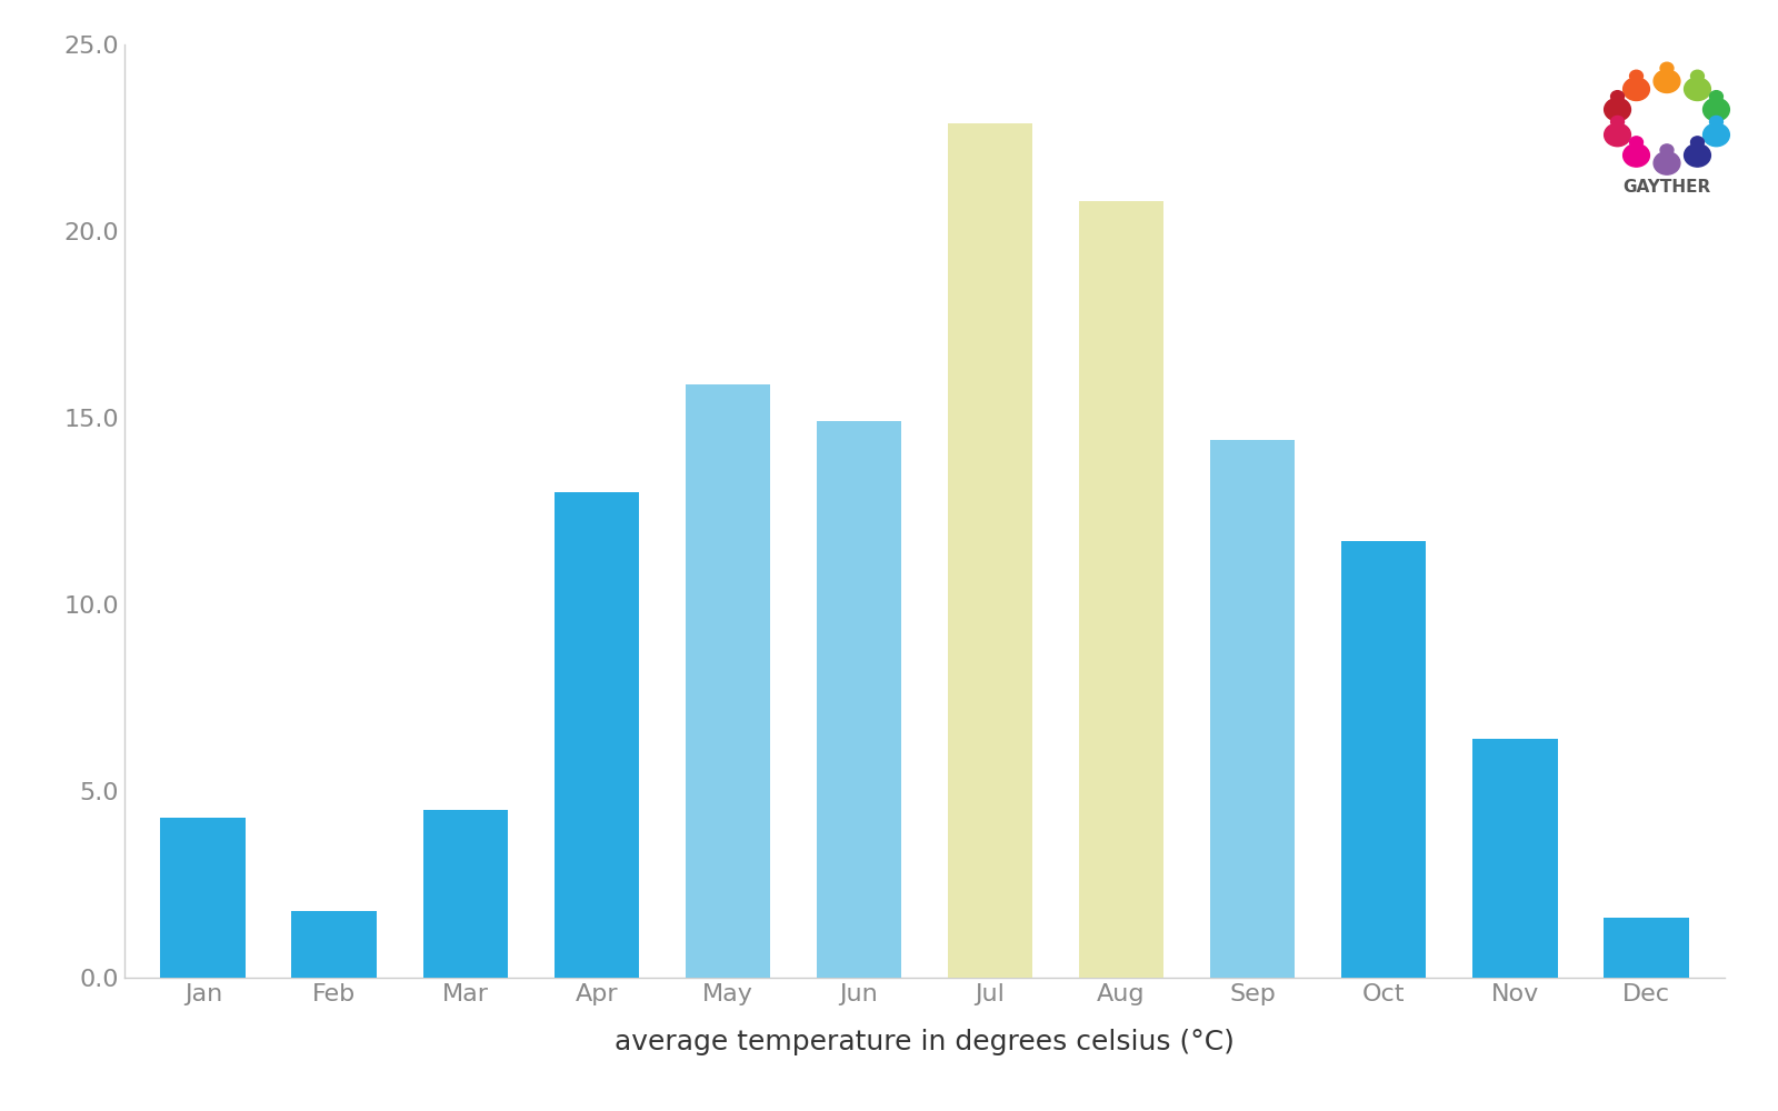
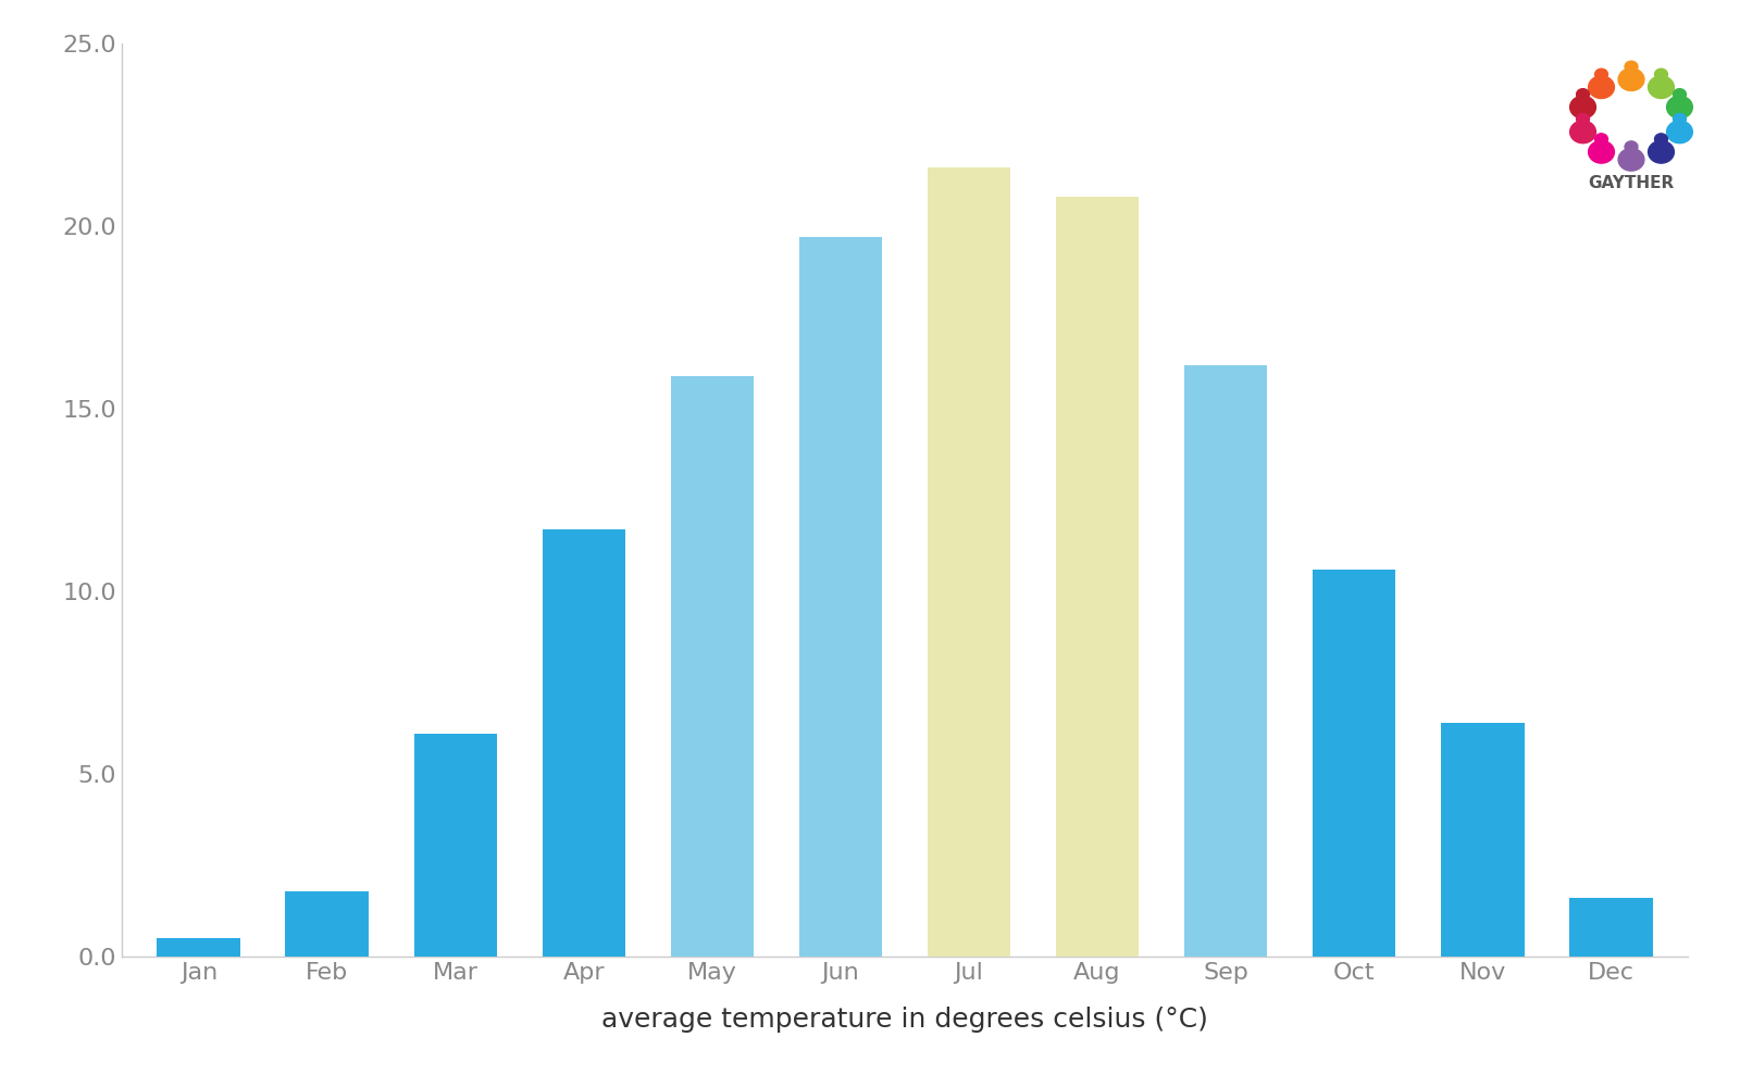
Jan: 4.3 -> 0.5
Mar: 4.5 -> 6.1
Apr: 13.0 -> 11.7
Jun: 14.9 -> 19.7
Jul: 22.9 -> 21.6
Sep: 14.4 -> 16.2
Oct: 11.7 -> 10.6
